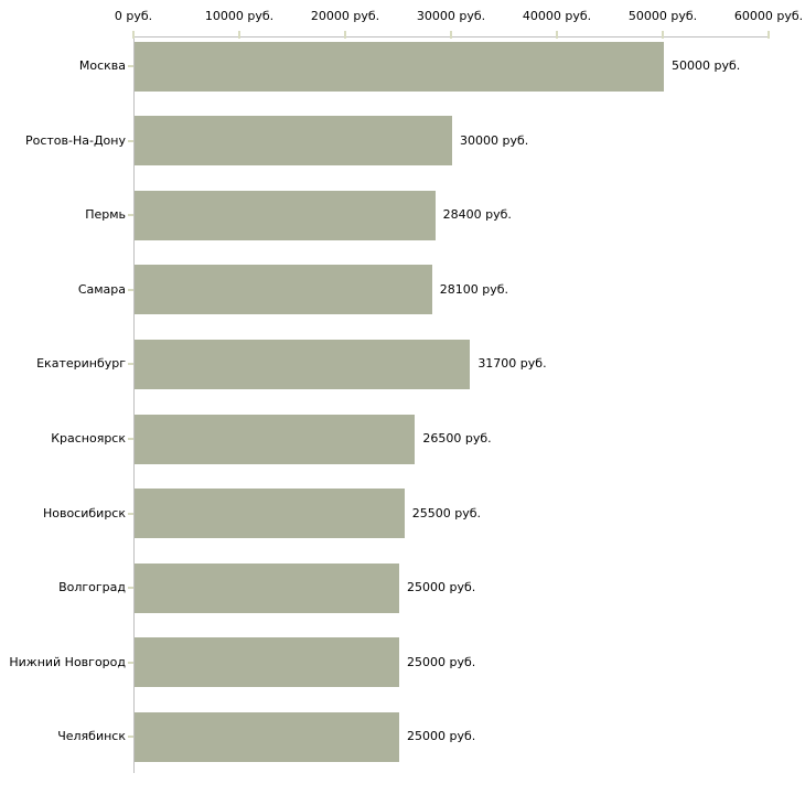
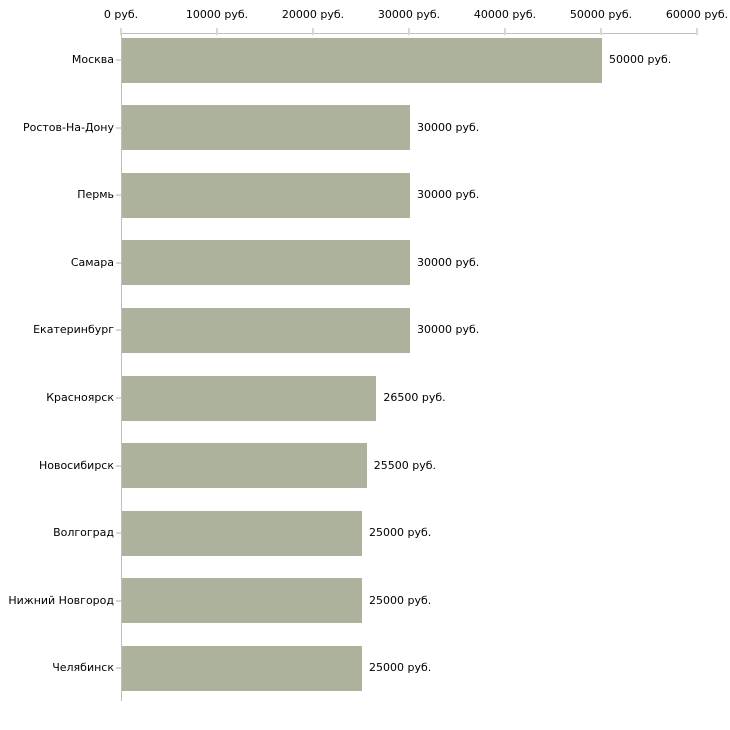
Пермь: 28400 -> 30000
Самара: 28100 -> 30000
Екатеринбург: 31700 -> 30000
